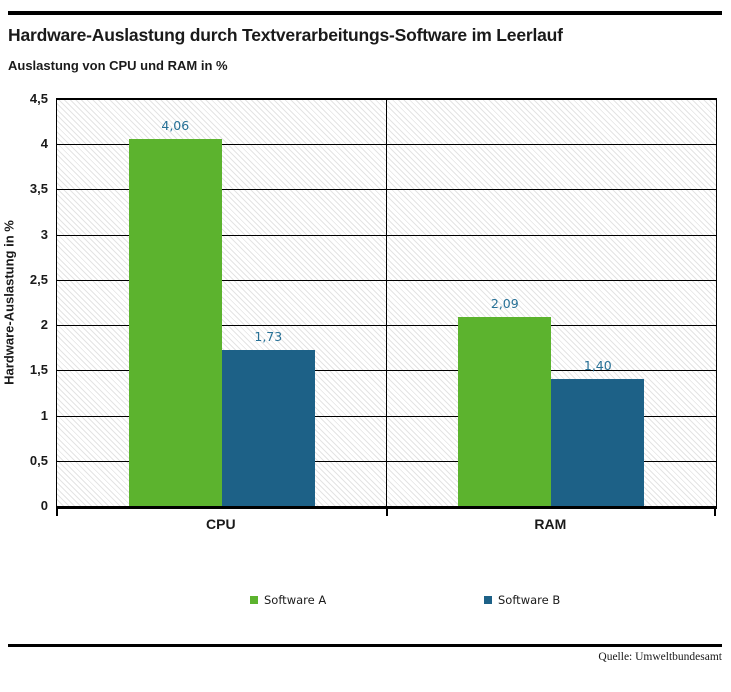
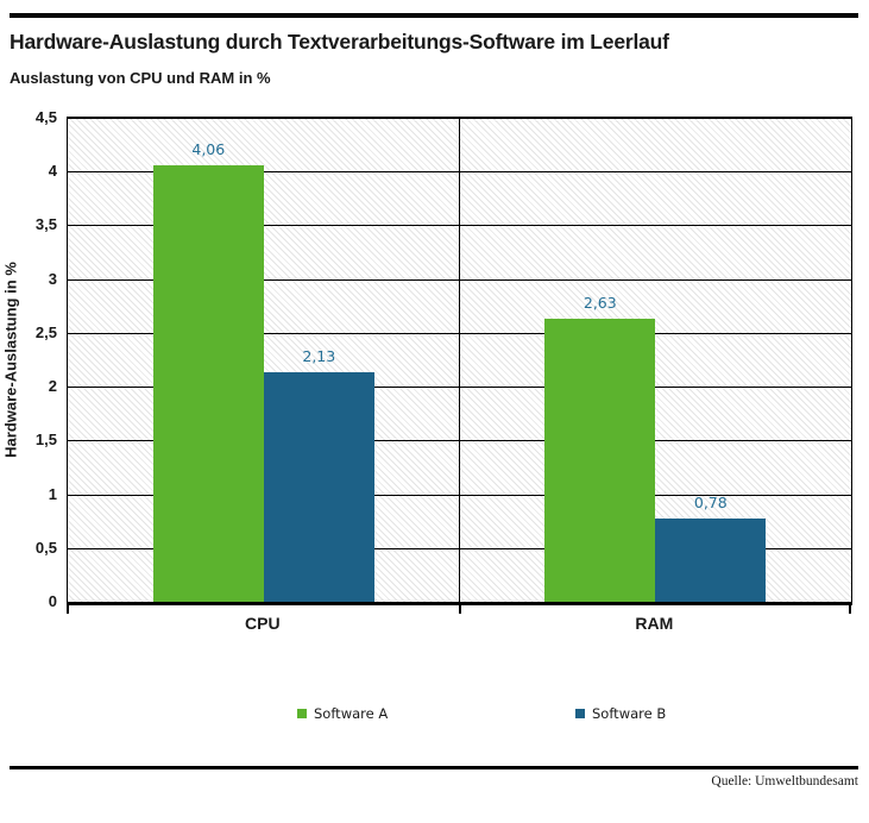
Software B/CPU: 1,73 -> 2,13
Software A/RAM: 2,09 -> 2,63
Software B/RAM: 1,40 -> 0,78
